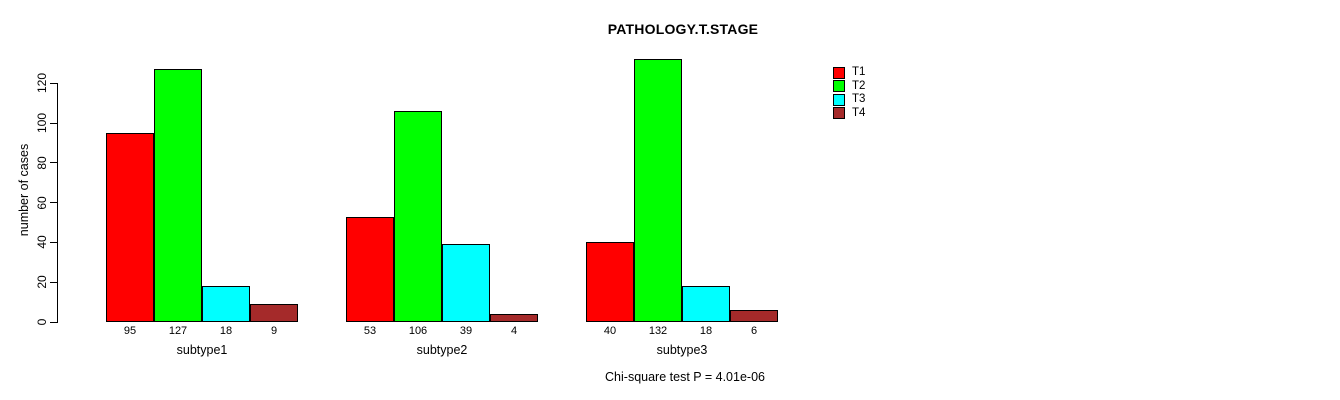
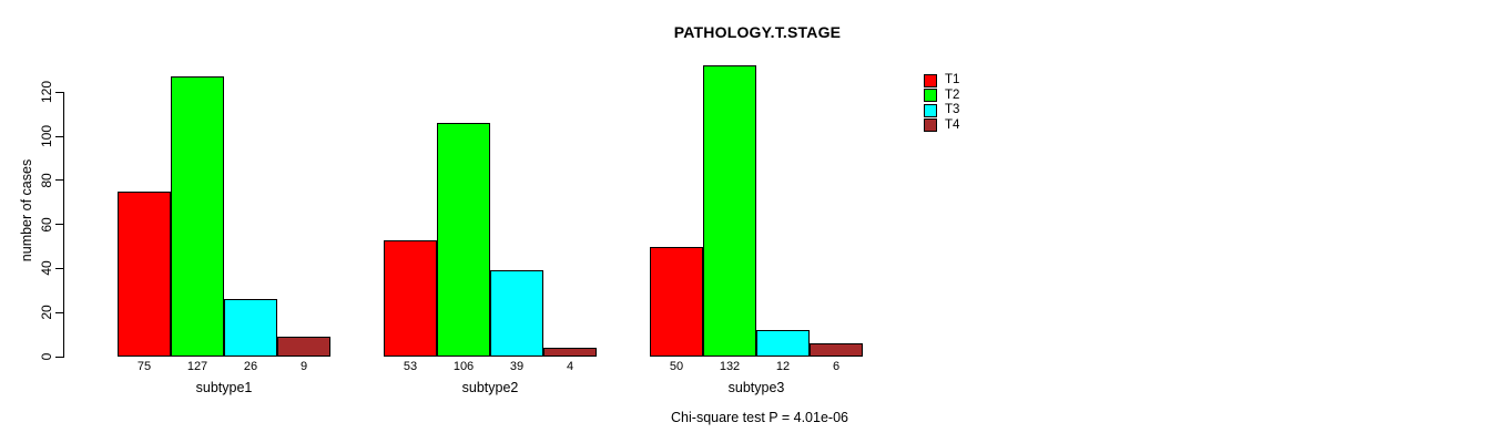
T1/subtype1: 95 -> 75
T3/subtype1: 18 -> 26
T1/subtype3: 40 -> 50
T3/subtype3: 18 -> 12
